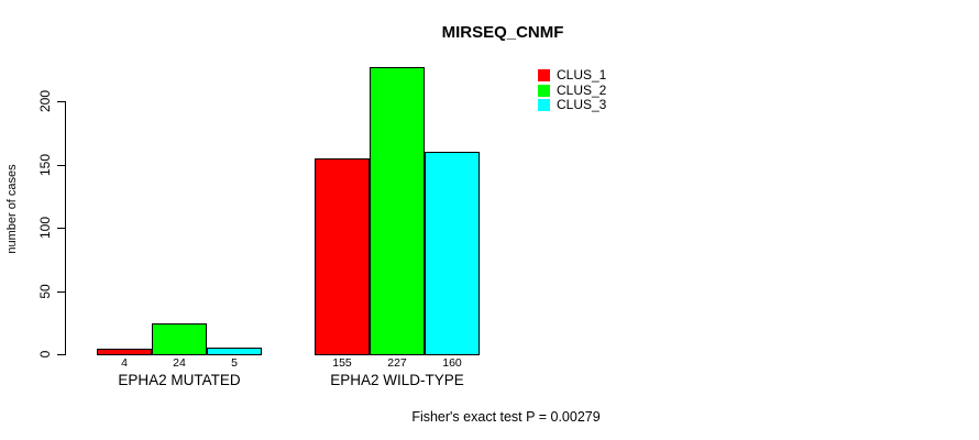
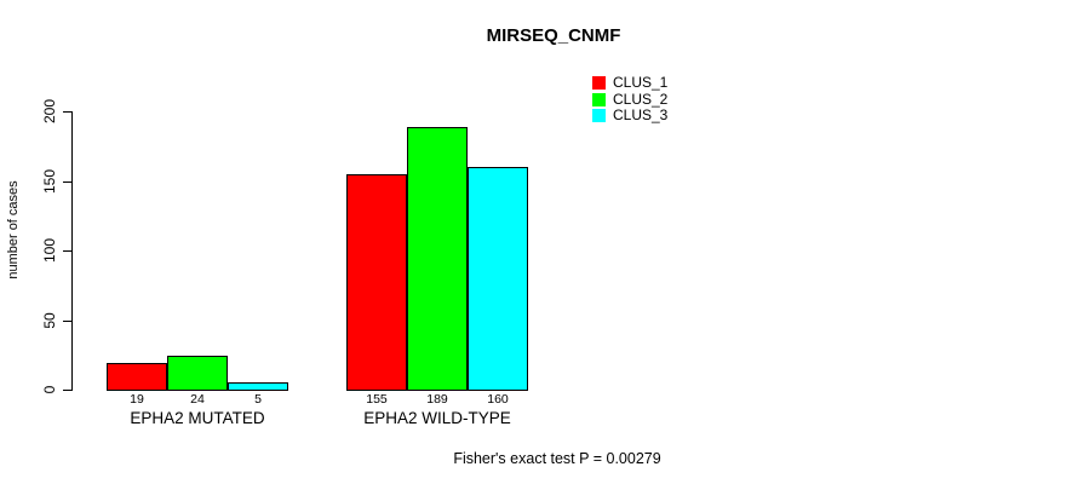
CLUS_1/EPHA2 MUTATED: 4 -> 19
CLUS_2/EPHA2 WILD-TYPE: 227 -> 189
